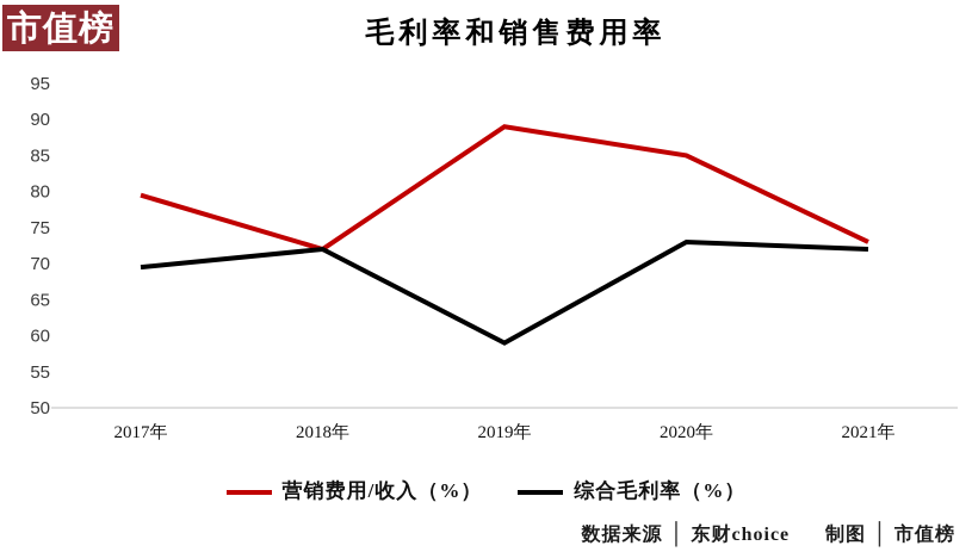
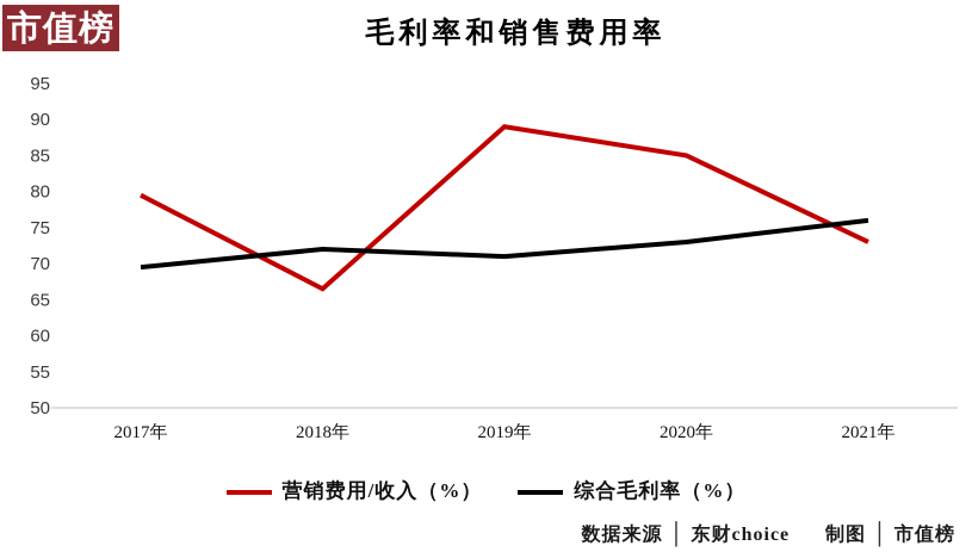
营销费用/收入（%）/2018年: 72 -> 66
综合毛利率（%）/2019年: 59 -> 71
综合毛利率（%）/2021年: 72 -> 76
